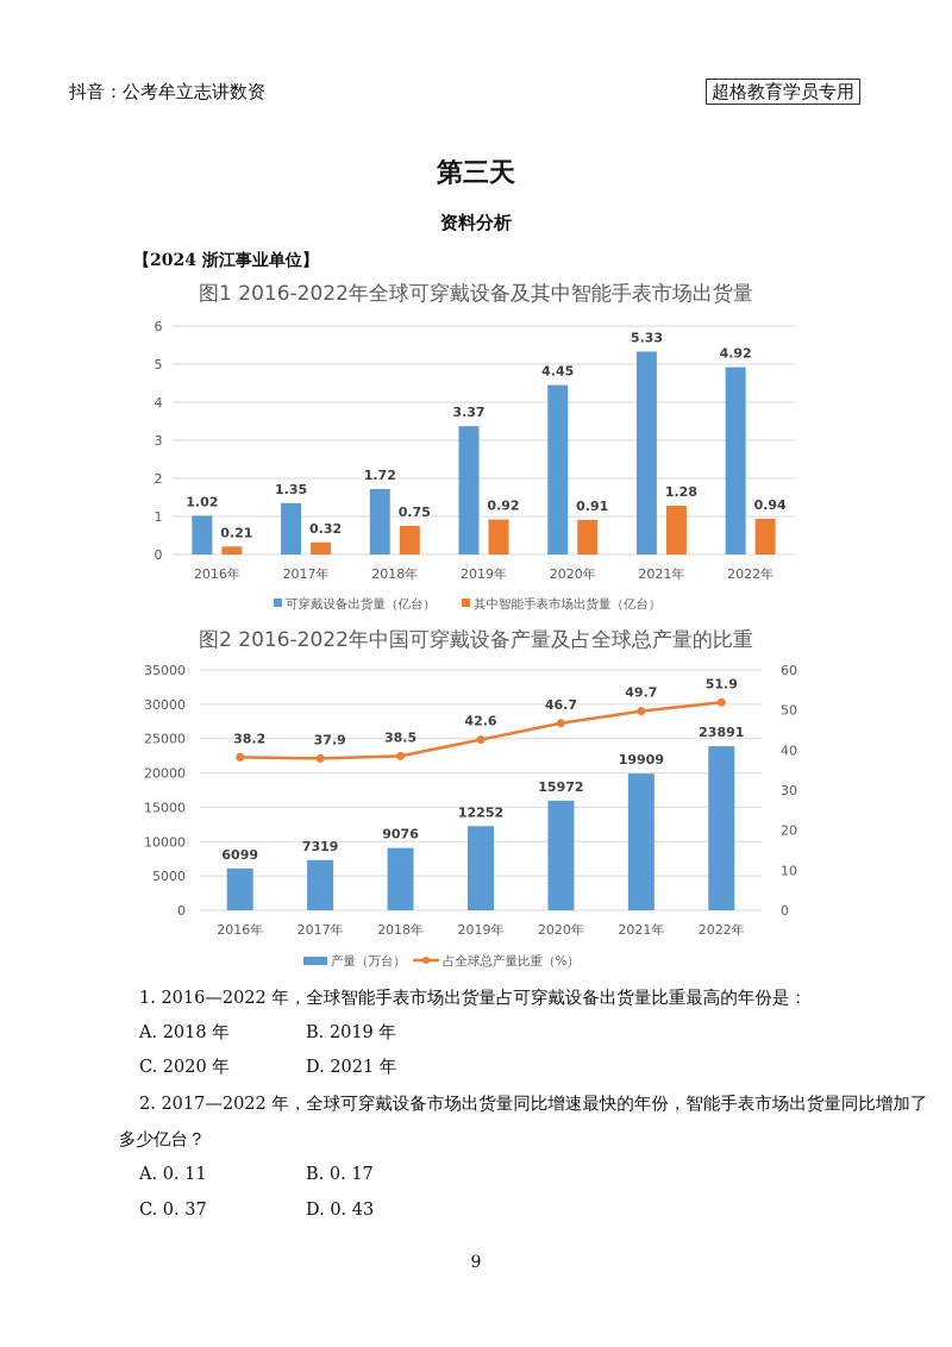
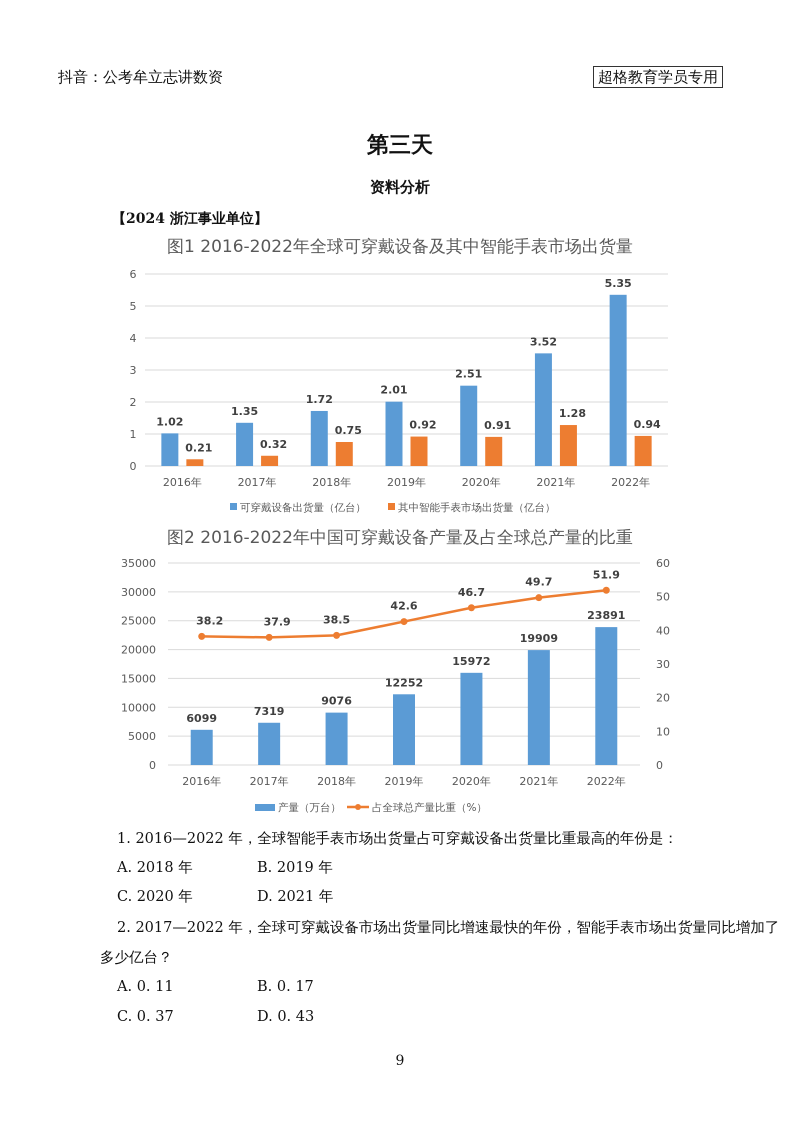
图1 2016-2022年全球可穿戴设备及其中智能手表市场出货量/可穿戴设备出货量（亿台）/2019年: 3.37 -> 2.01
图1 2016-2022年全球可穿戴设备及其中智能手表市场出货量/可穿戴设备出货量（亿台）/2020年: 4.45 -> 2.51
图1 2016-2022年全球可穿戴设备及其中智能手表市场出货量/可穿戴设备出货量（亿台）/2021年: 5.33 -> 3.52
图1 2016-2022年全球可穿戴设备及其中智能手表市场出货量/可穿戴设备出货量（亿台）/2022年: 4.92 -> 5.35
